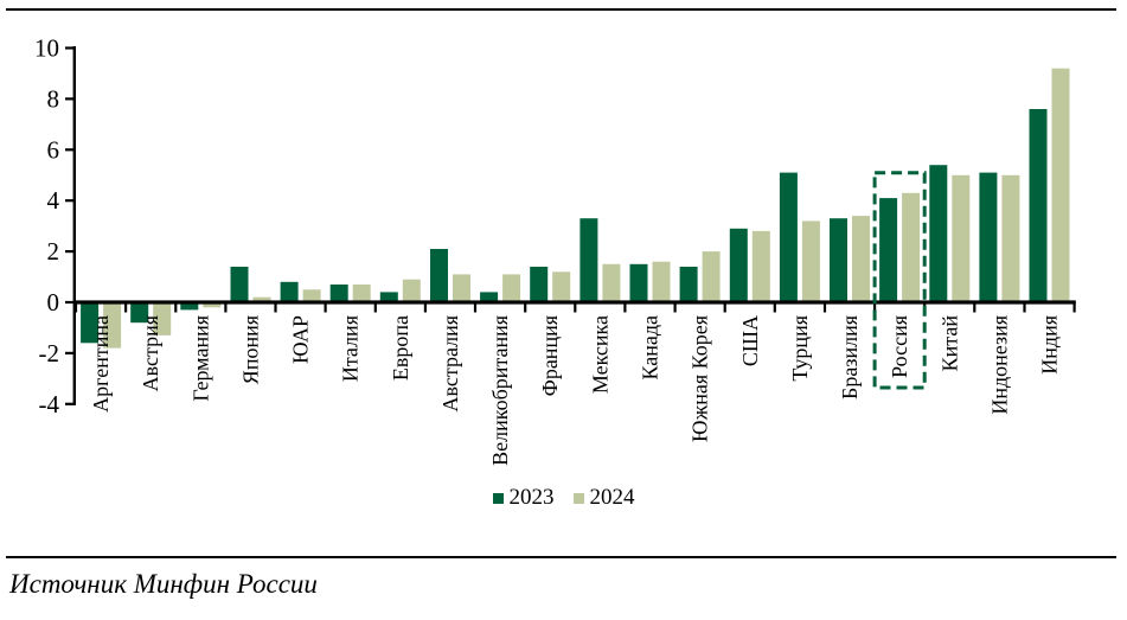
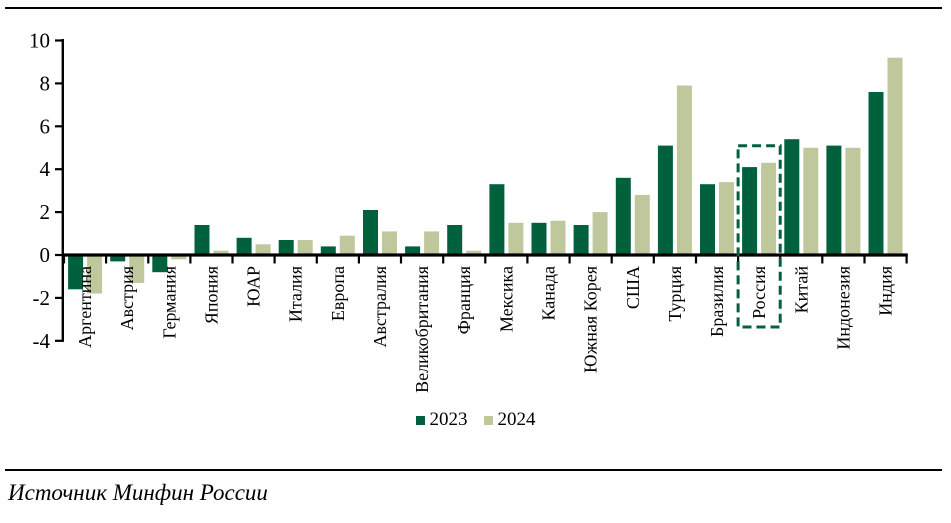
2023/Австрия: -0.8 -> -0.3
2023/Германия: -0.3 -> -0.8
2024/Франция: 1.2 -> 0.2
2023/США: 2.9 -> 3.6
2024/Турция: 3.2 -> 7.9
